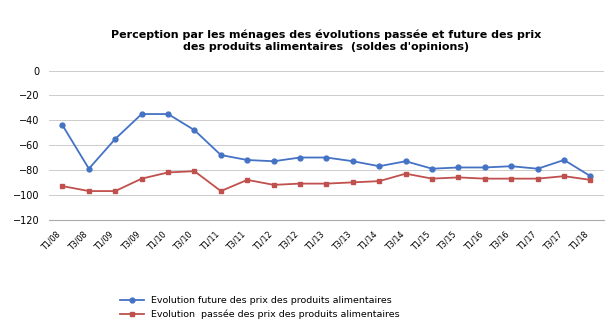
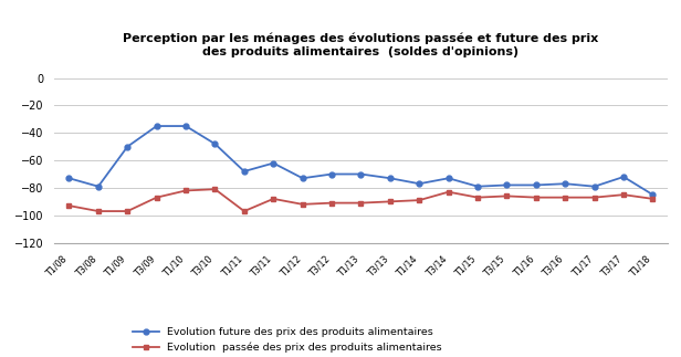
Evolution future des prix des produits alimentaires/T1/08: -44 -> -73
Evolution future des prix des produits alimentaires/T1/09: -55 -> -50
Evolution future des prix des produits alimentaires/T3/11: -72 -> -62
